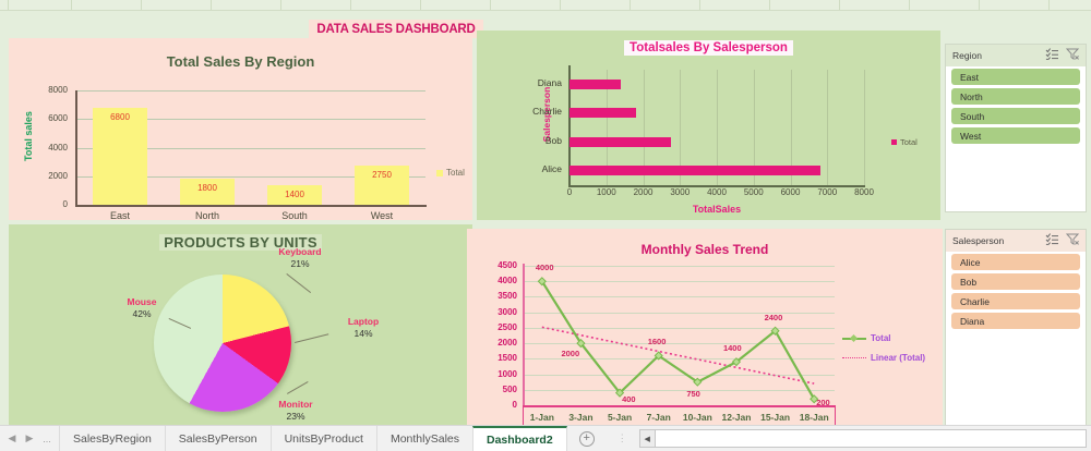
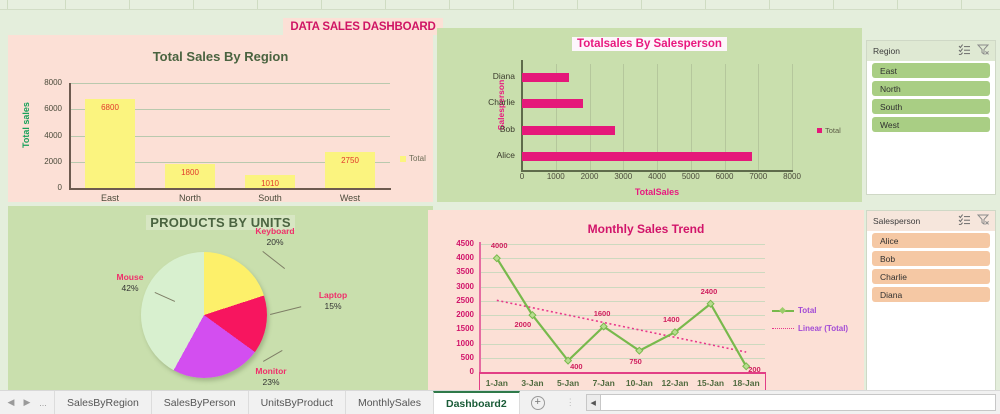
Total Sales By Region/South: 1400 -> 1010
PRODUCTS BY UNITS/Keyboard: 21% -> 20%
PRODUCTS BY UNITS/Laptop: 14% -> 15%
